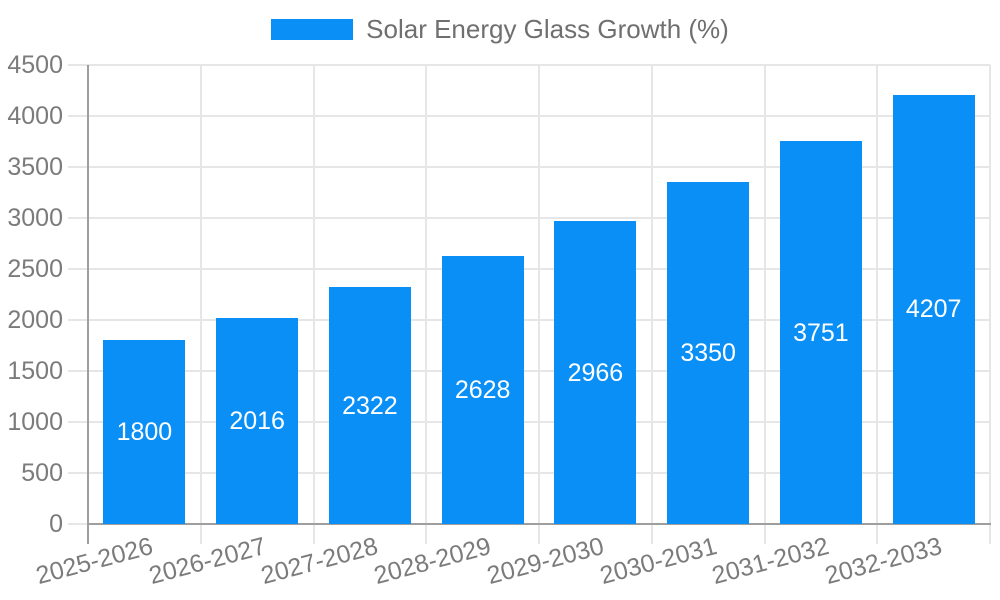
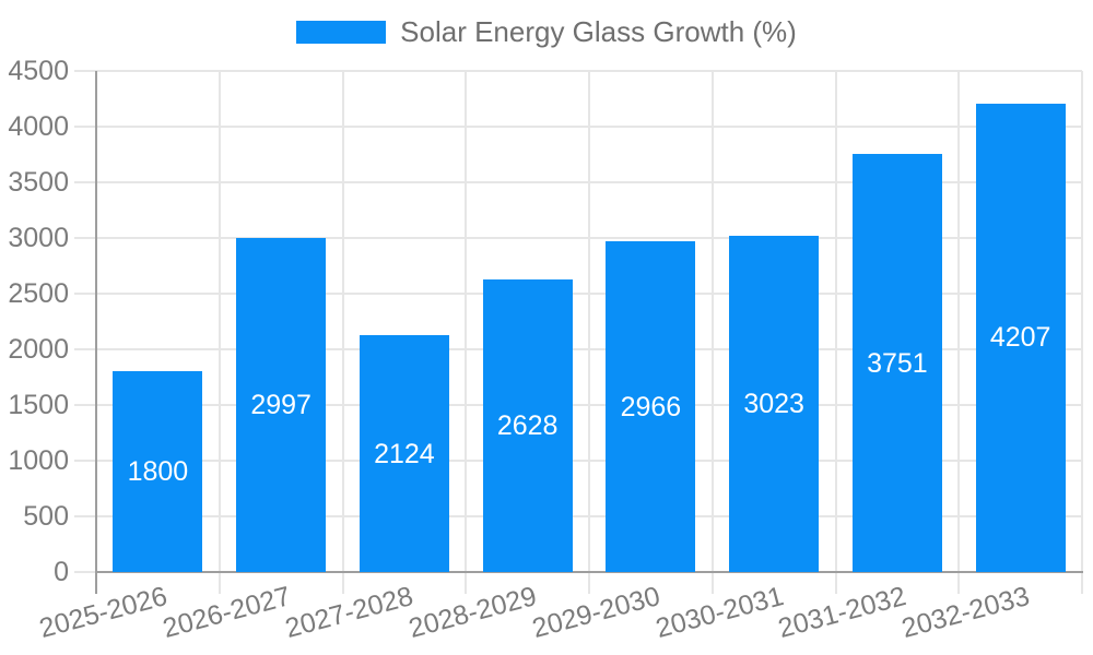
2026-2027: 2016 -> 2997
2027-2028: 2322 -> 2124
2030-2031: 3350 -> 3023
